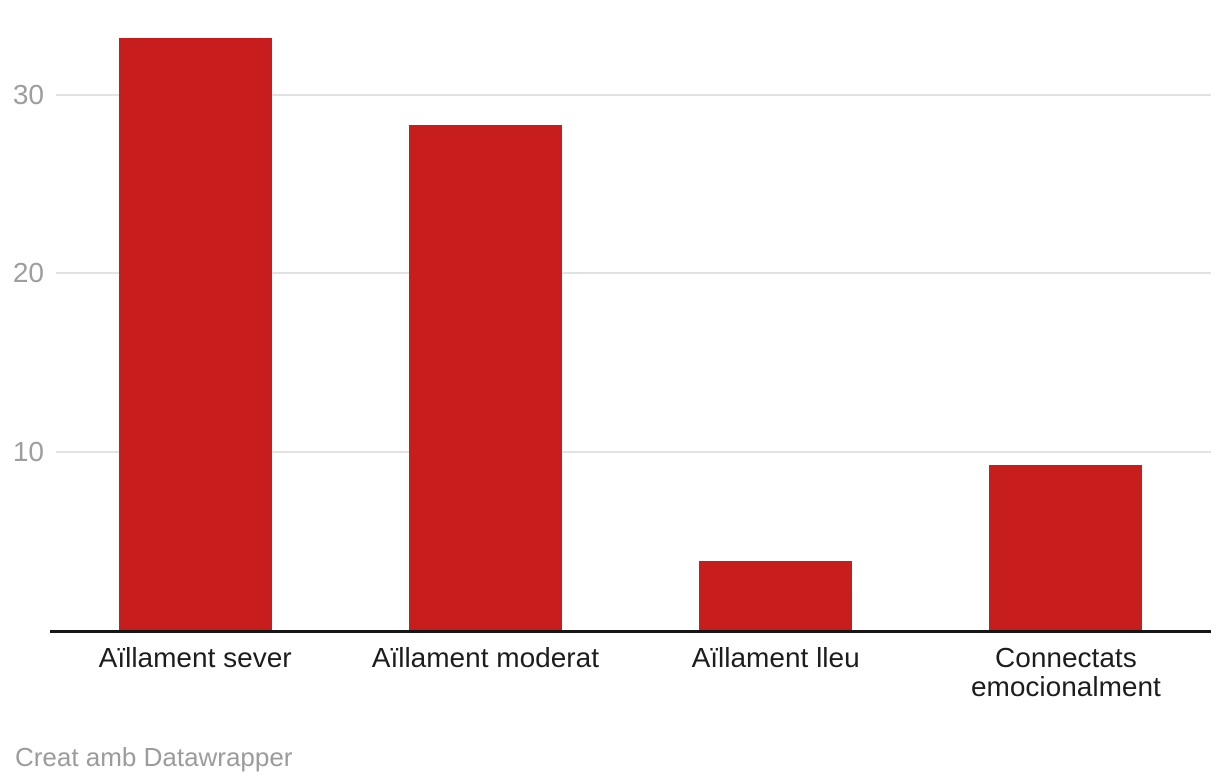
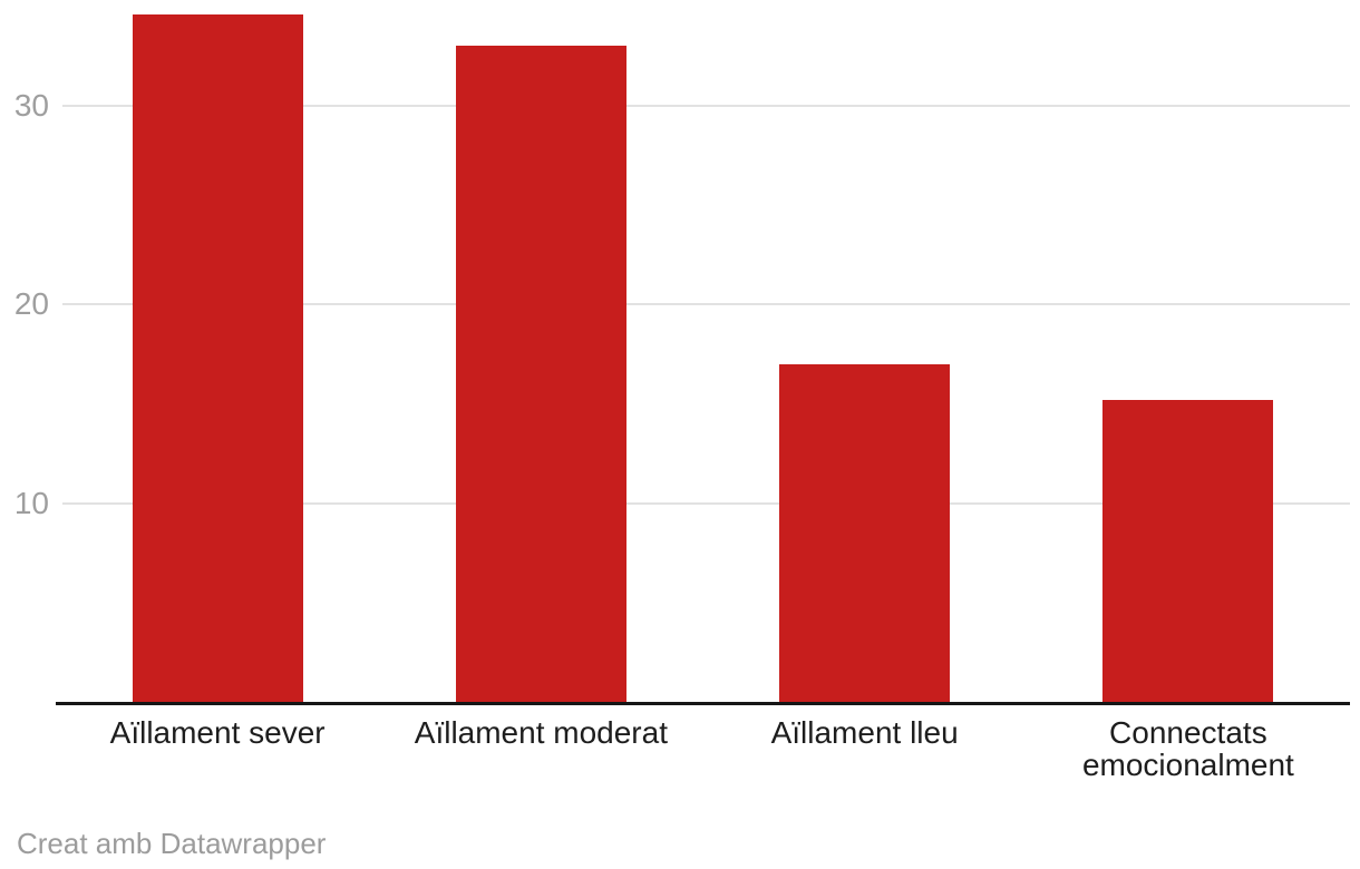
Aïllament sever: 33.2 -> 34.6
Aïllament moderat: 28.3 -> 33.0
Aïllament lleu: 3.9 -> 17.0
Connectats emocionalment: 9.3 -> 15.2
